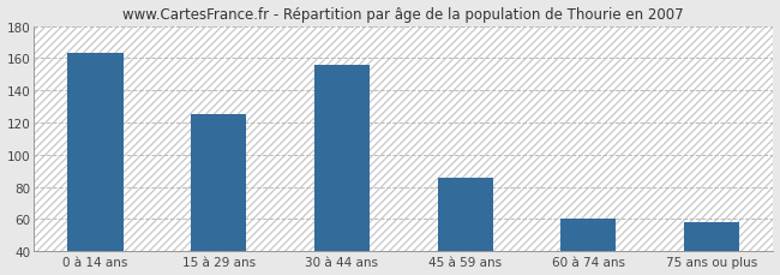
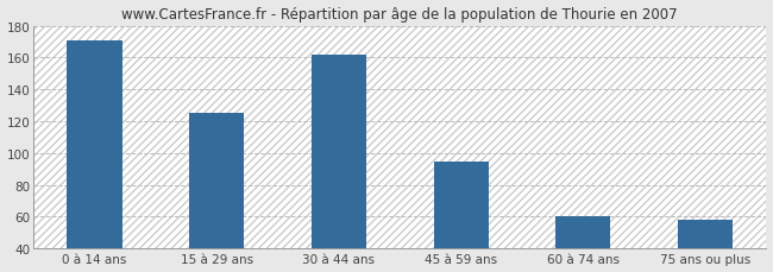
0 à 14 ans: 163 -> 171
30 à 44 ans: 156 -> 162
45 à 59 ans: 86 -> 95
